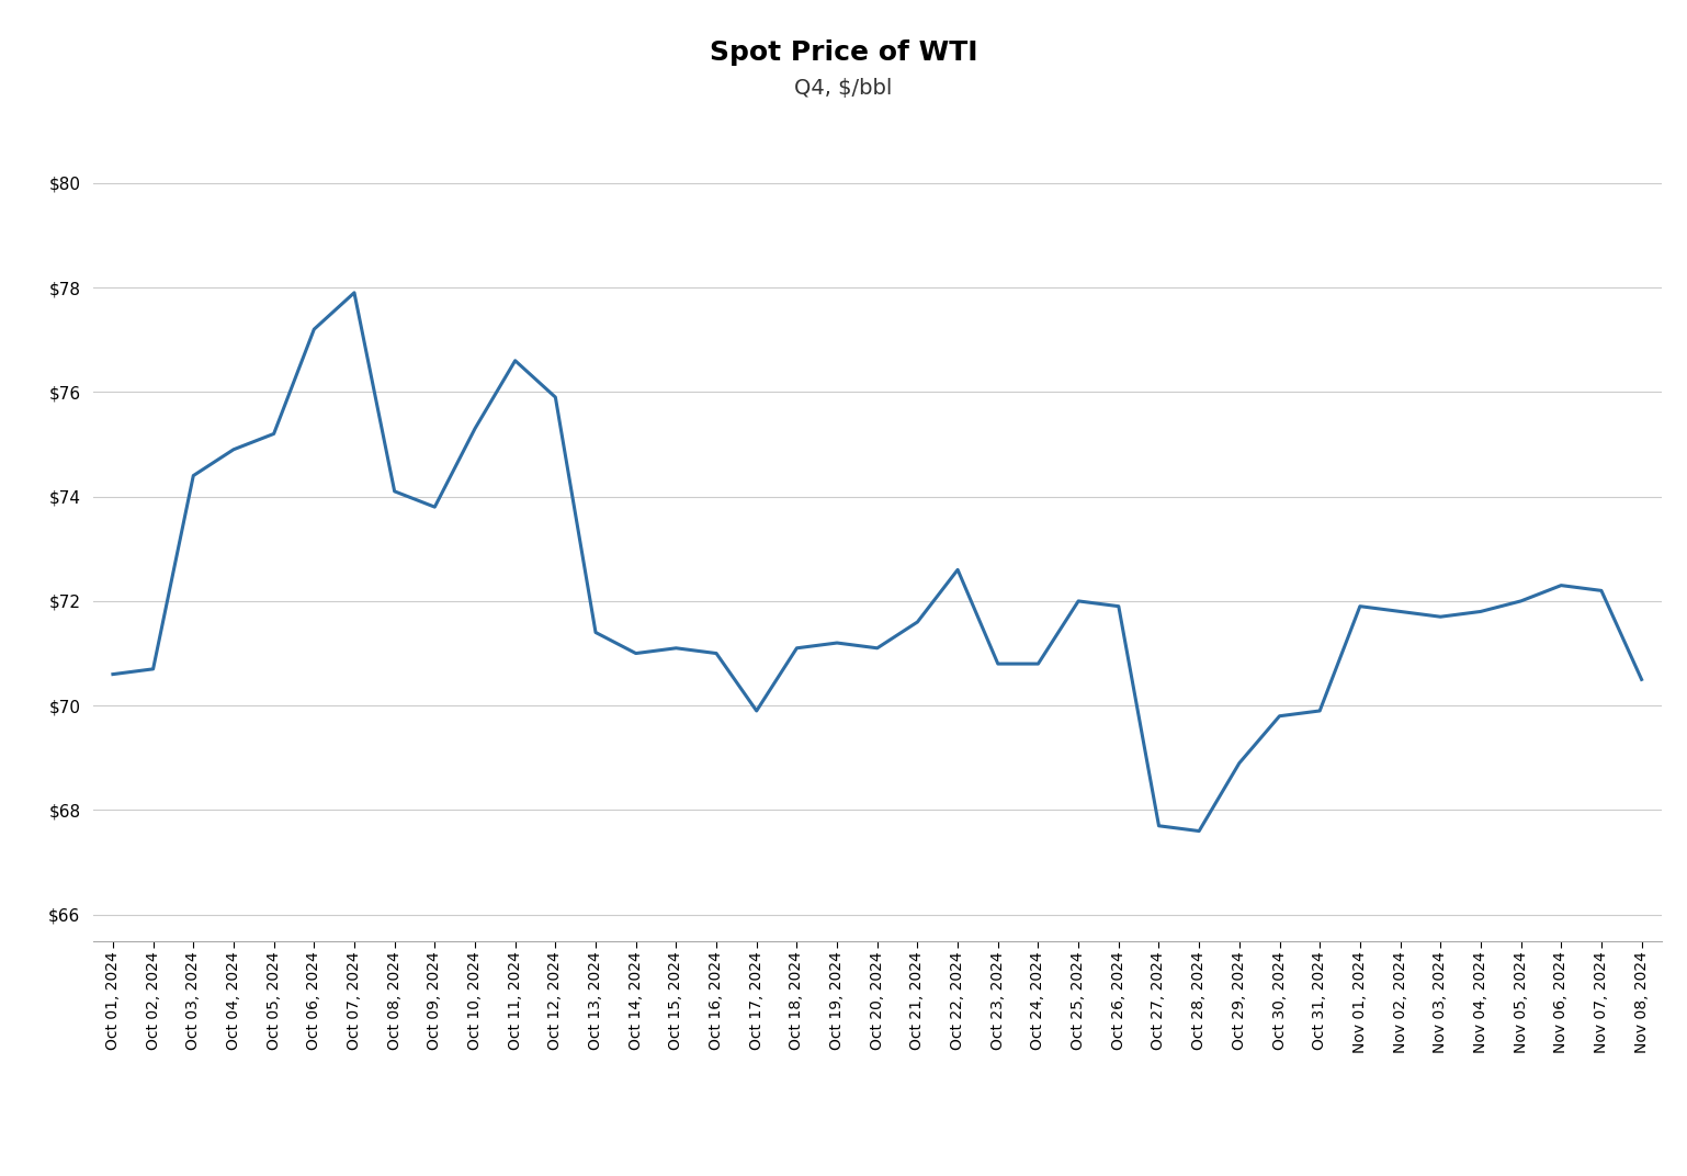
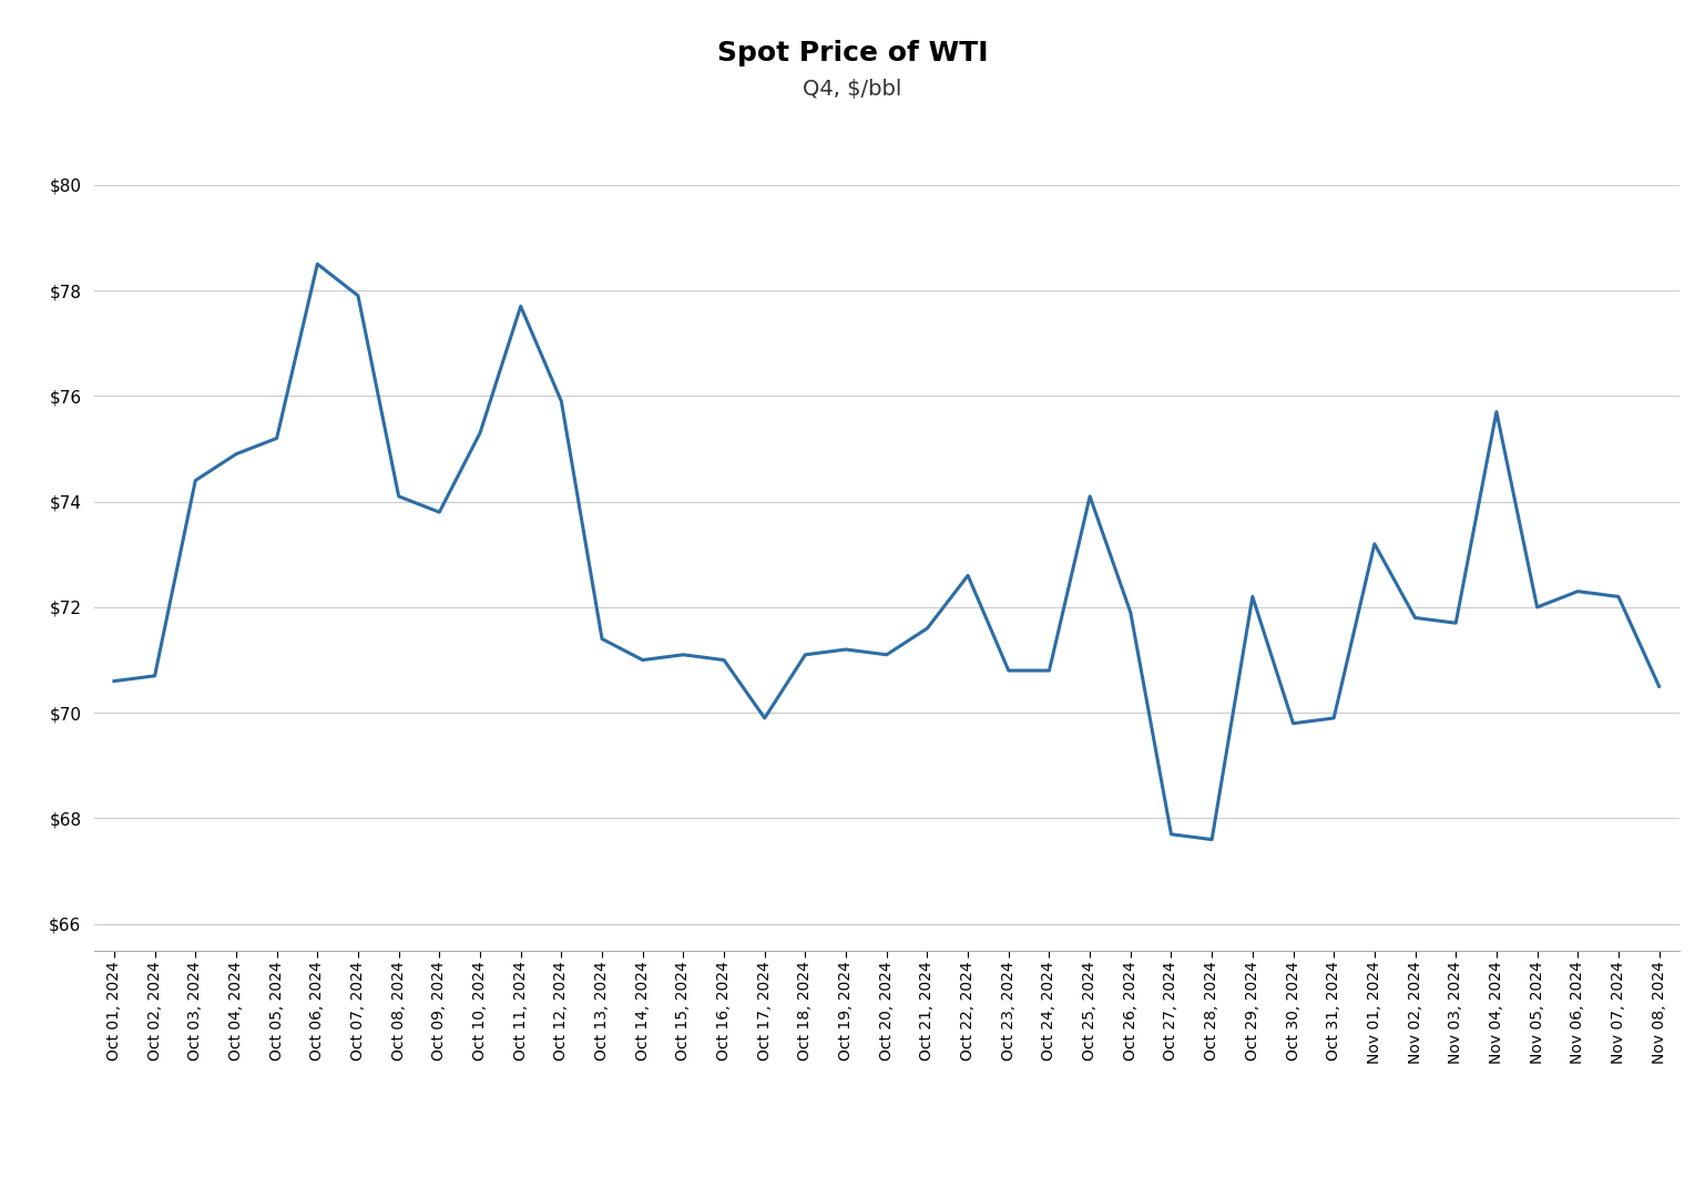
Oct 06, 2024: $77.2 -> $78.5
Oct 11, 2024: $76.6 -> $77.7
Oct 25, 2024: $72.0 -> $74.1
Oct 29, 2024: $68.9 -> $72.2
Nov 01, 2024: $71.9 -> $73.2
Nov 04, 2024: $71.8 -> $75.7
